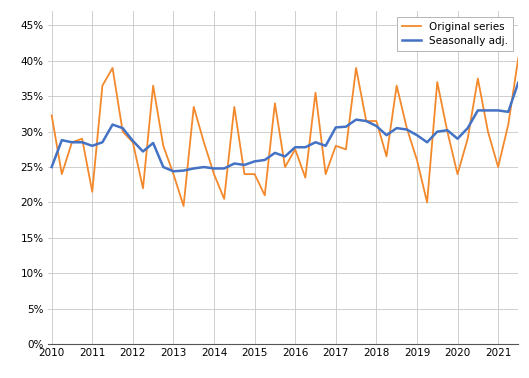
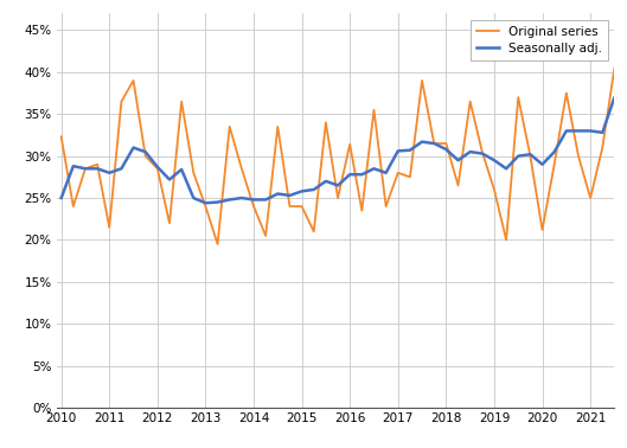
Original series/2016: 27.5% -> 31.4%
Original series/2020: 24.0% -> 21.2%
